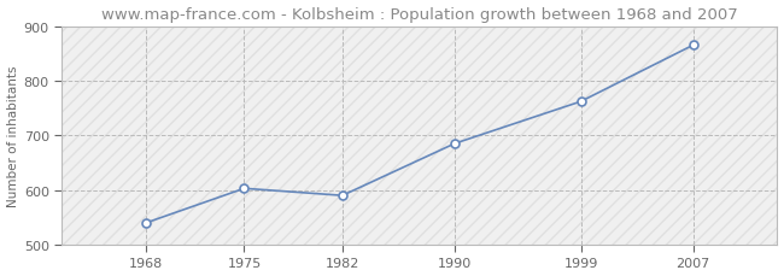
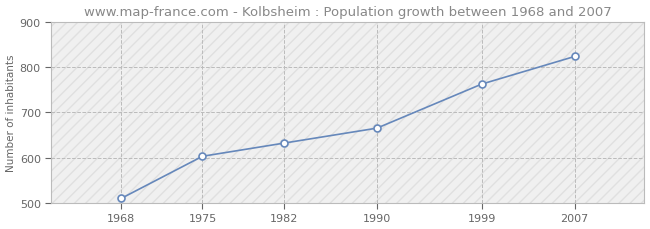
1968: 540 -> 510
1982: 590 -> 632
1990: 685 -> 665
2007: 865 -> 823
